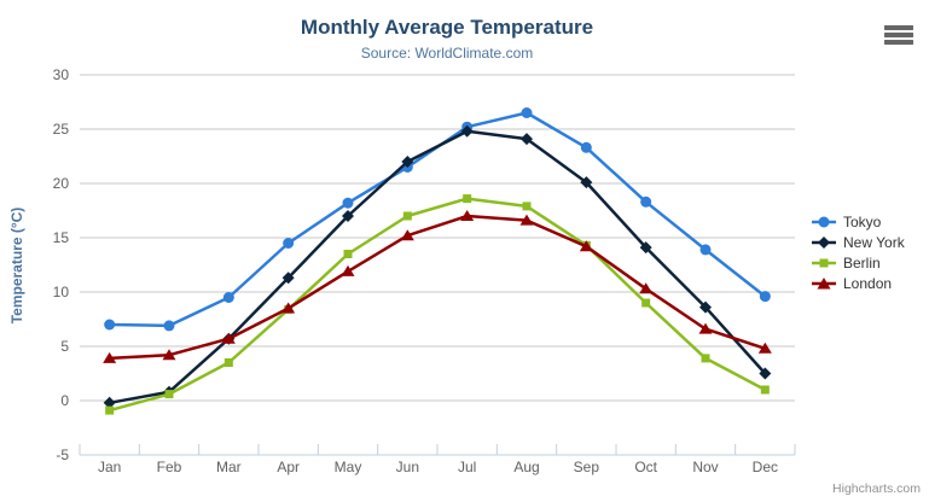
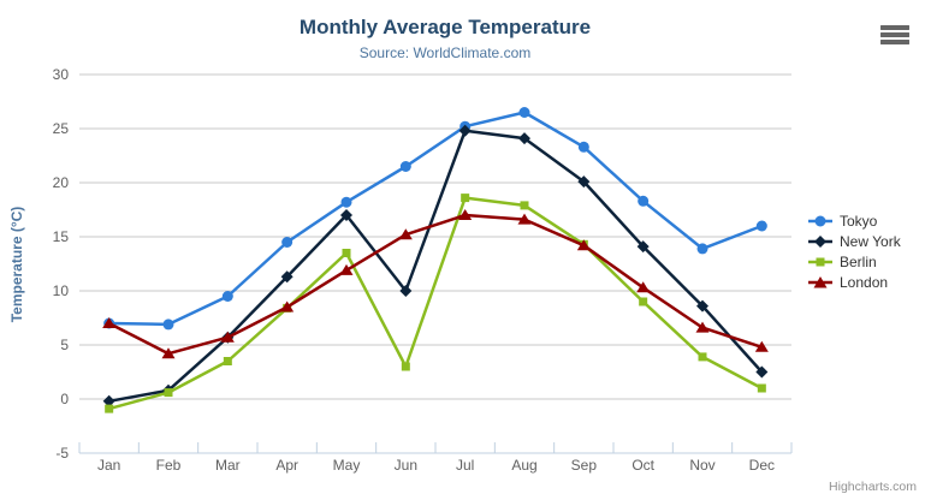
London/Jan: 4 -> 7
New York/Jun: 22 -> 10
Berlin/Jun: 17 -> 3
Tokyo/Dec: 10 -> 16
